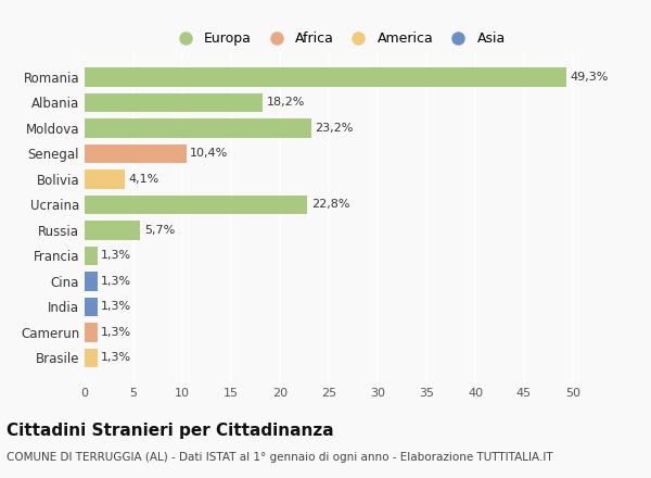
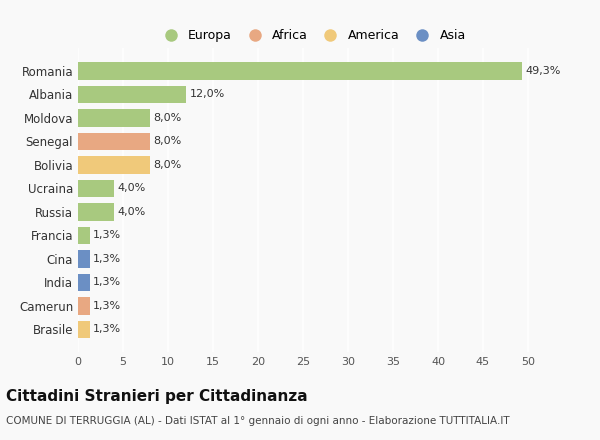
Albania: 18,2% -> 12,0%
Moldova: 23,2% -> 8,0%
Senegal: 10,4% -> 8,0%
Bolivia: 4,1% -> 8,0%
Ucraina: 22,8% -> 4,0%
Russia: 5,7% -> 4,0%
